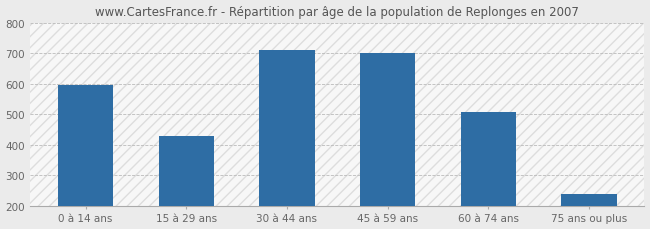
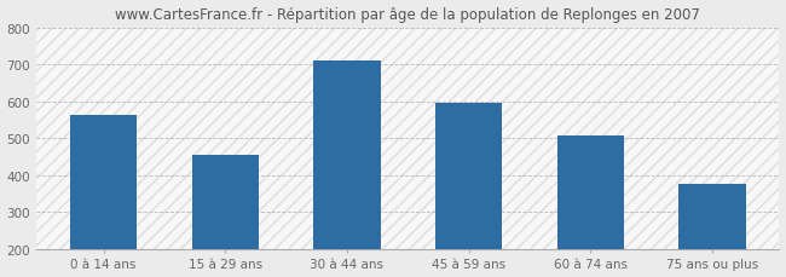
0 à 14 ans: 595 -> 565
15 à 29 ans: 430 -> 455
45 à 59 ans: 700 -> 595
75 ans ou plus: 238 -> 375
